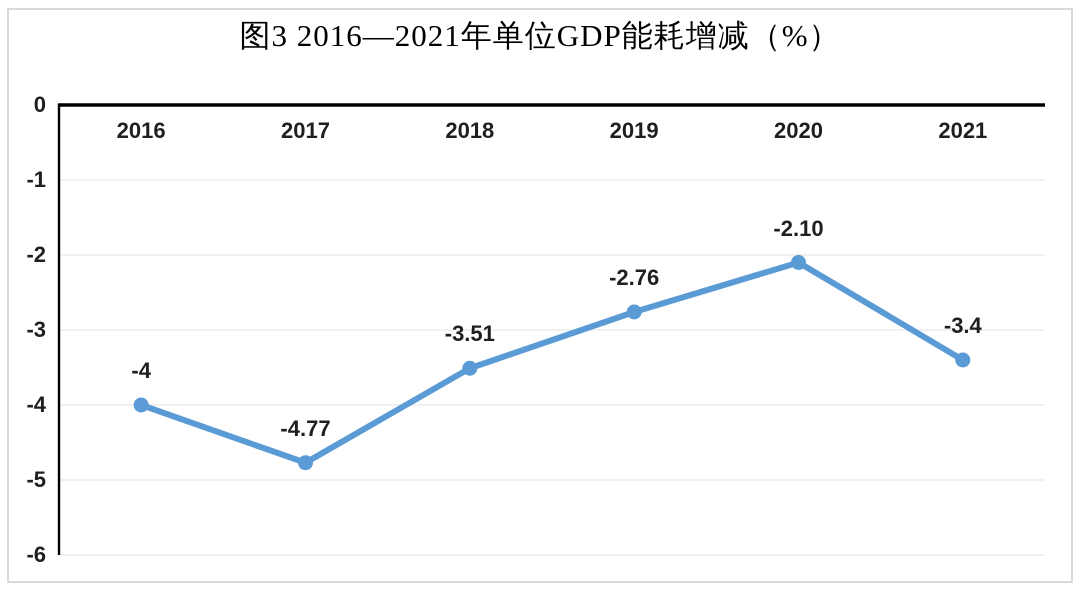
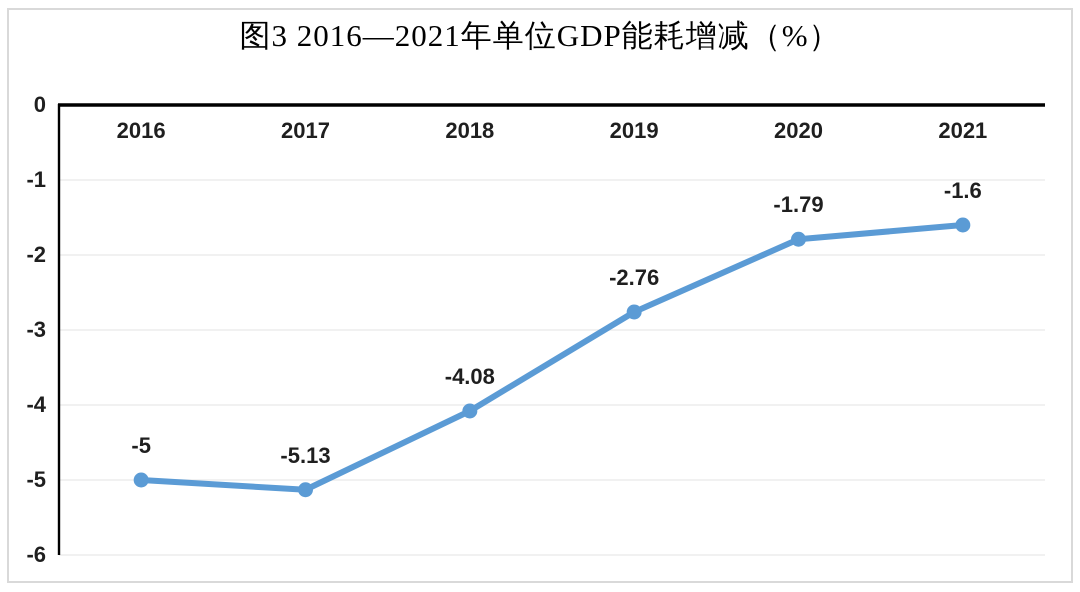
2016: -4 -> -5
2017: -4.77 -> -5.13
2018: -3.51 -> -4.08
2020: -2.10 -> -1.79
2021: -3.4 -> -1.6
